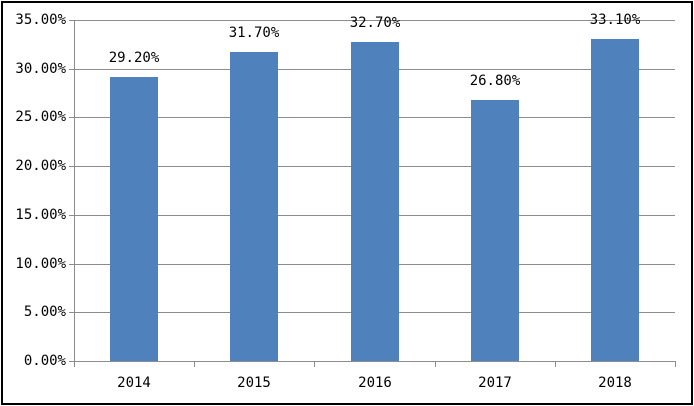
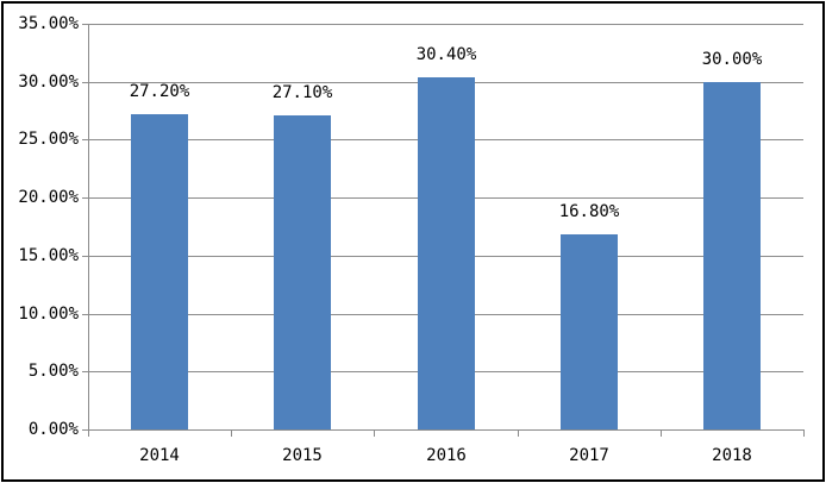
2014: 29.20% -> 27.20%
2015: 31.70% -> 27.10%
2016: 32.70% -> 30.40%
2017: 26.80% -> 16.80%
2018: 33.10% -> 30.00%
